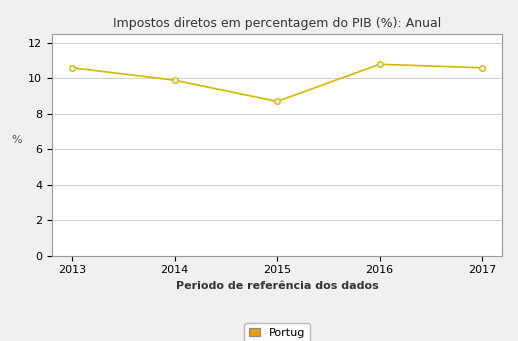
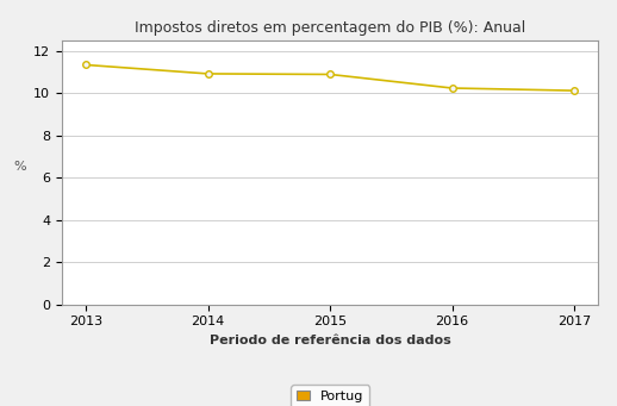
2013: 10.6 -> 11.3
2014: 9.9 -> 10.9
2015: 8.7 -> 10.9
2016: 10.8 -> 10.2
2017: 10.6 -> 10.1
